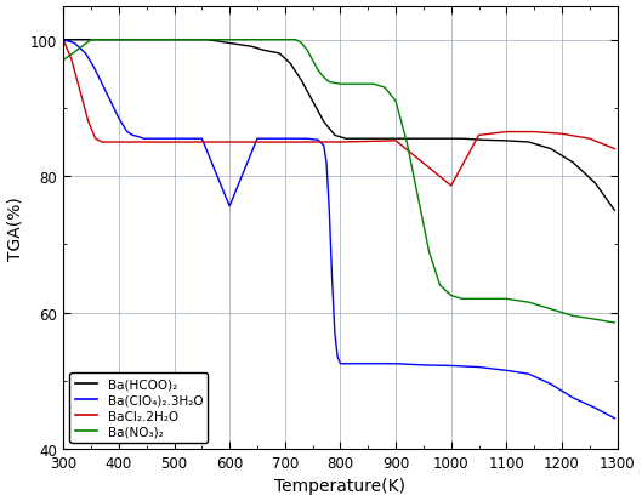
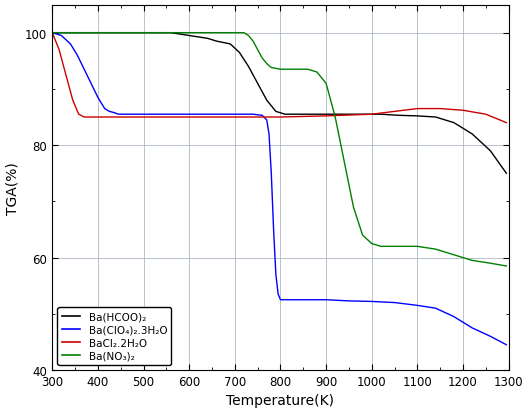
Ba(NO₃)₂/300: 97.0 -> 100.0
Ba(ClO₄)₂.3H₂O/600: 75.6 -> 85.5
BaCl₂.2H₂O/1000: 78.6 -> 85.5
